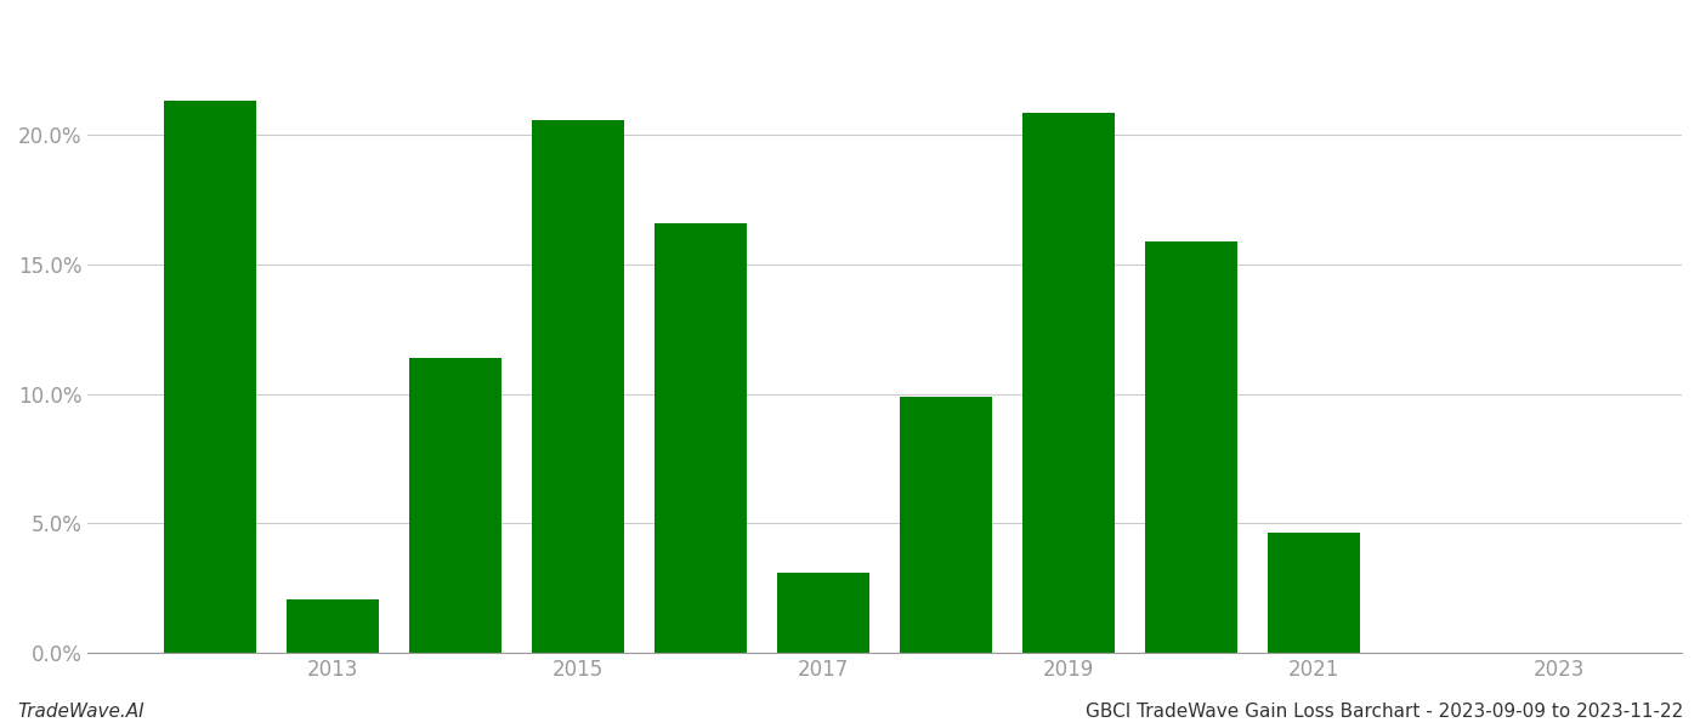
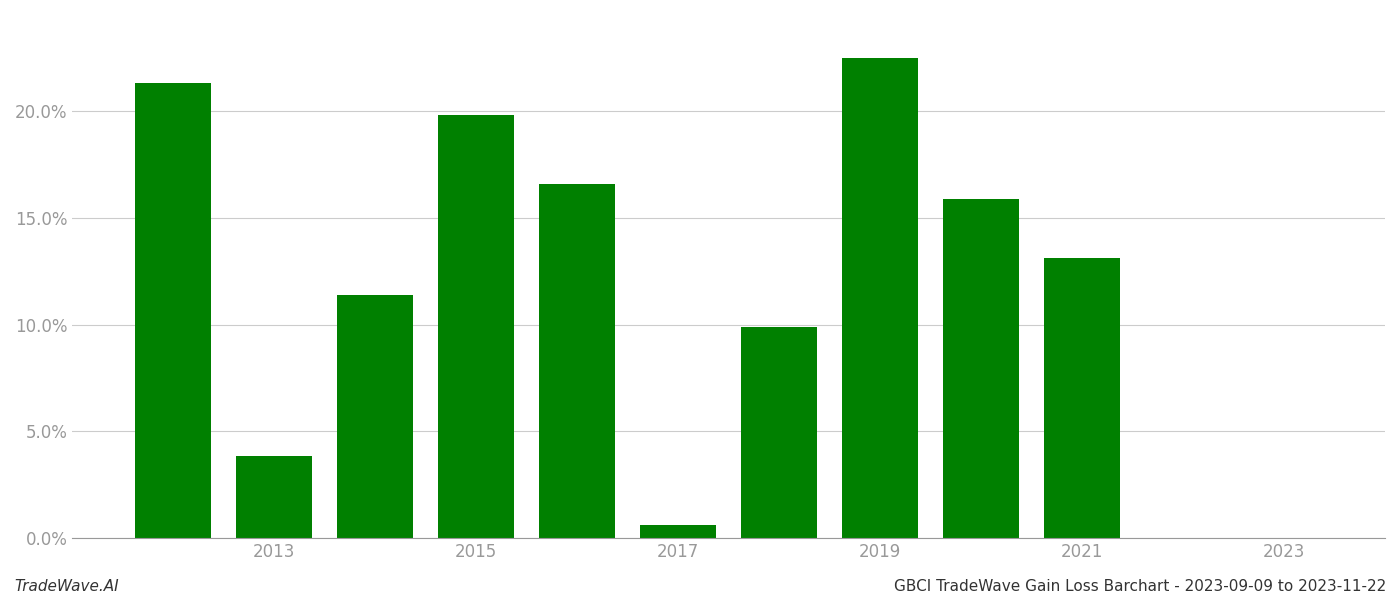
2013: 2.05% -> 3.85%
2015: 20.55% -> 19.80%
2017: 3.10% -> 0.60%
2019: 20.85% -> 22.50%
2021: 4.65% -> 13.10%
